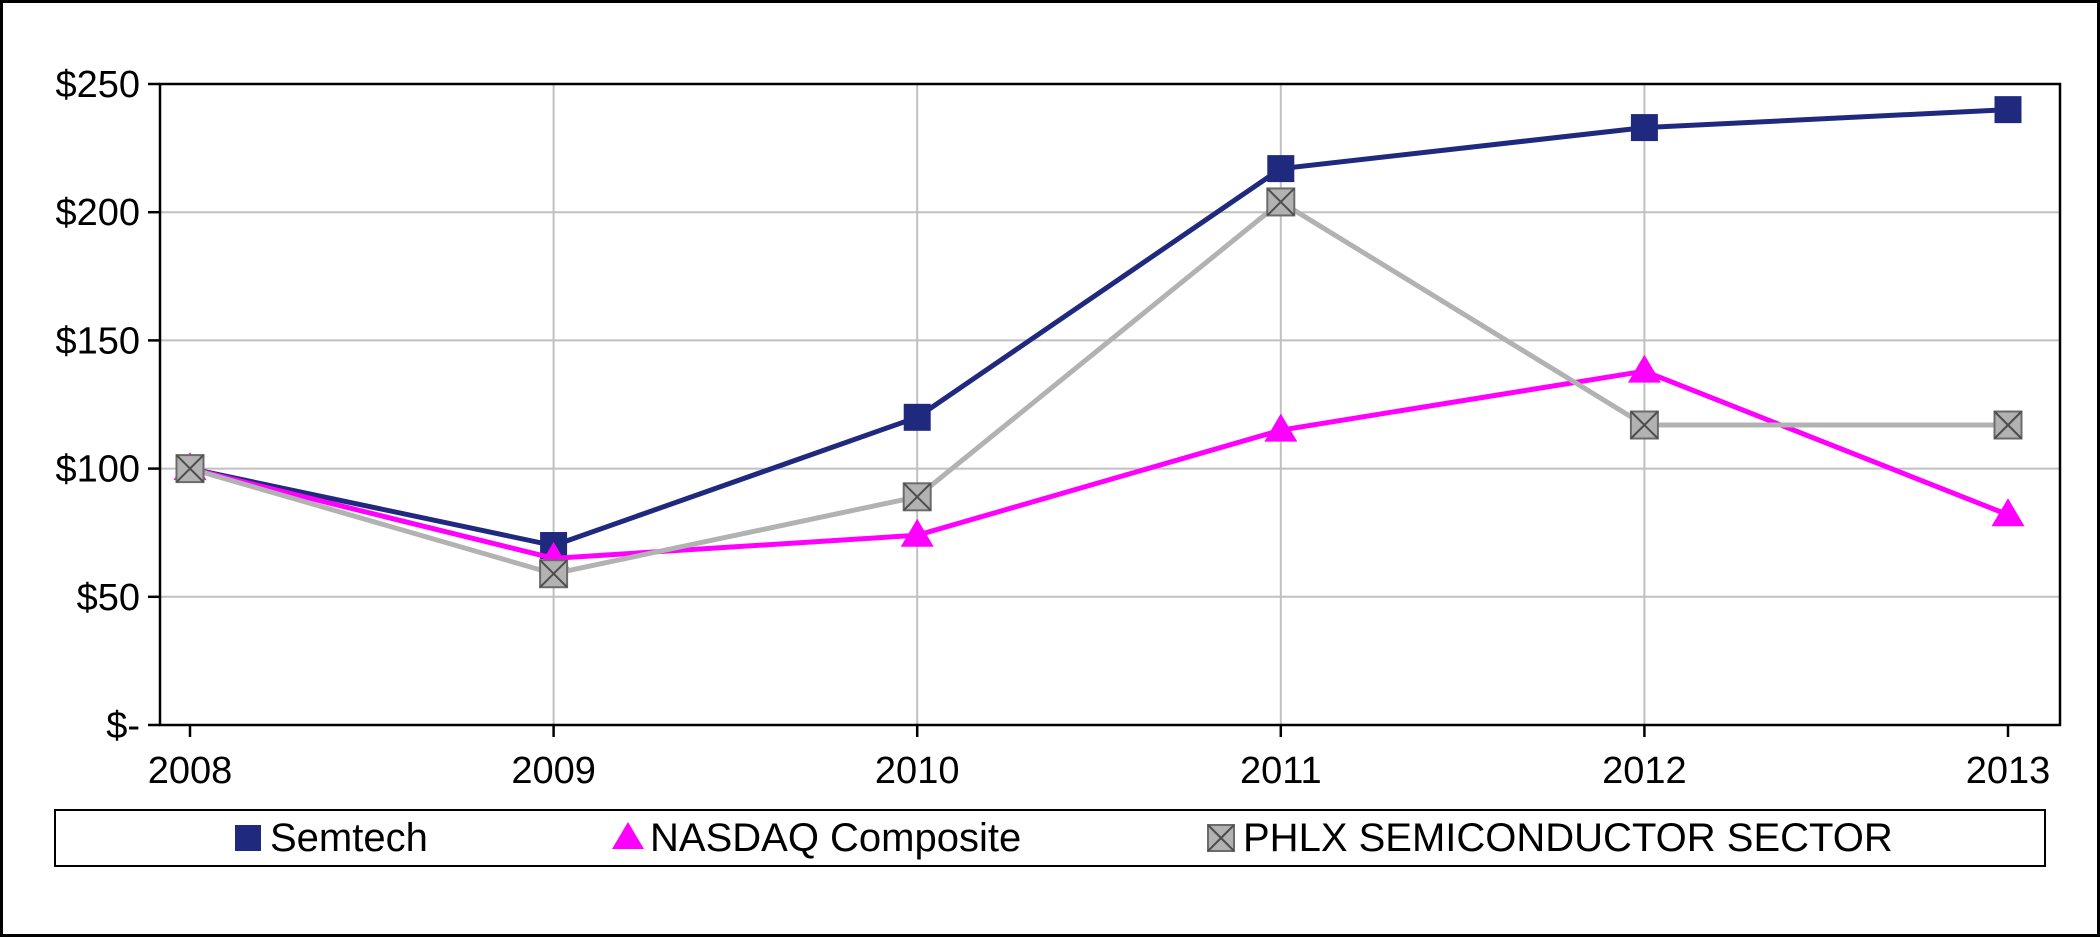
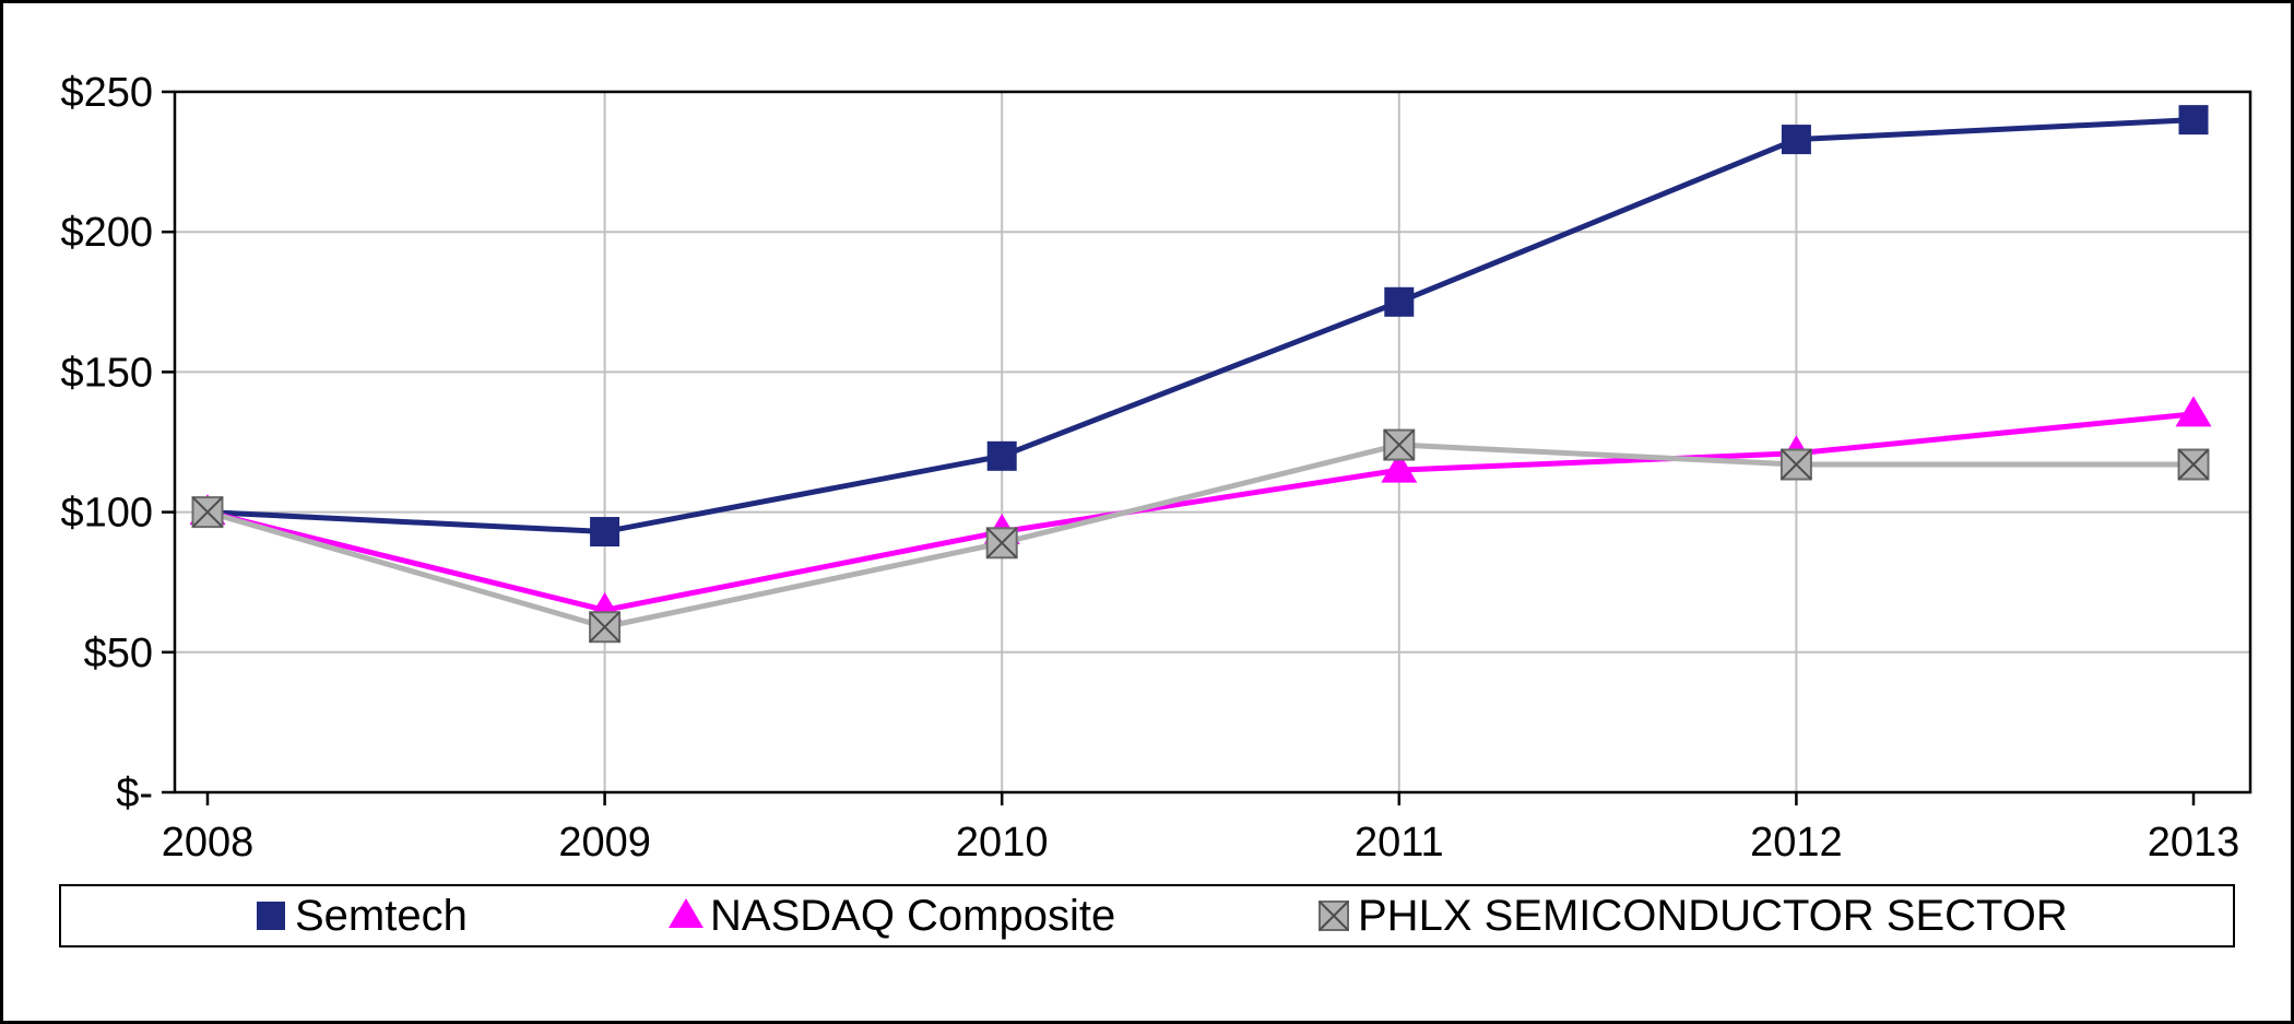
Semtech/2009: $70 -> $93
NASDAQ Composite/2010: $74 -> $93
Semtech/2011: $217 -> $175
PHLX SEMICONDUCTOR SECTOR/2011: $204 -> $124
NASDAQ Composite/2012: $138 -> $121
NASDAQ Composite/2013: $82 -> $135
